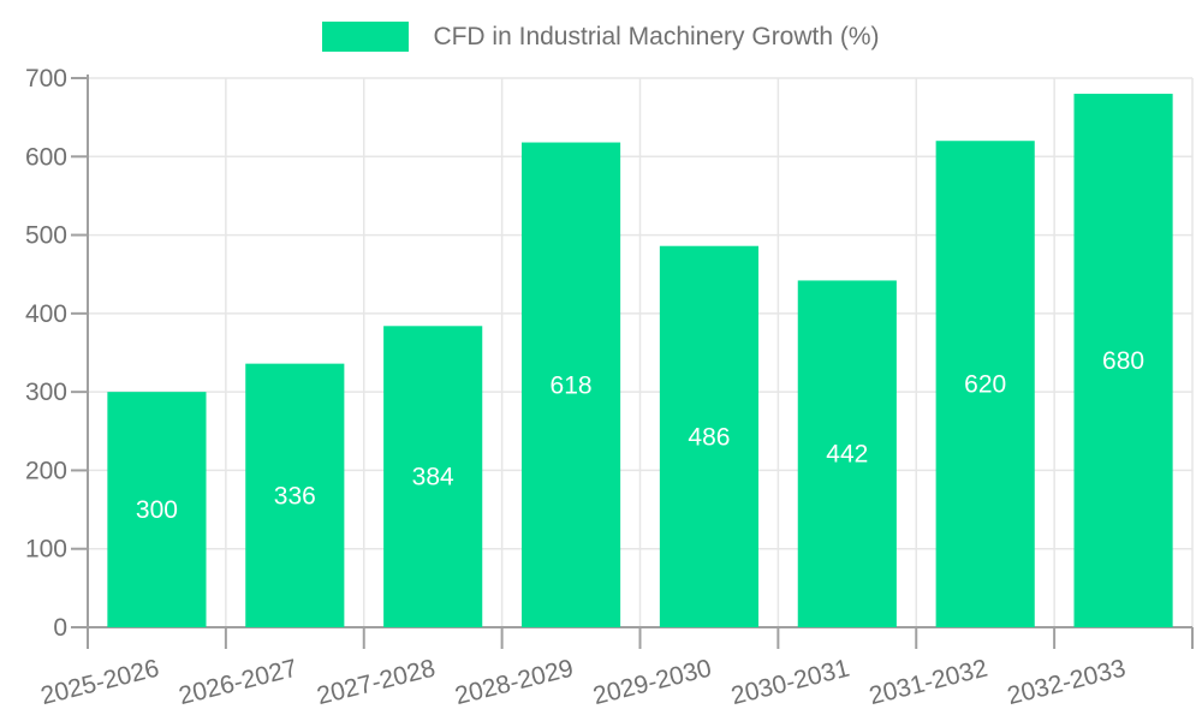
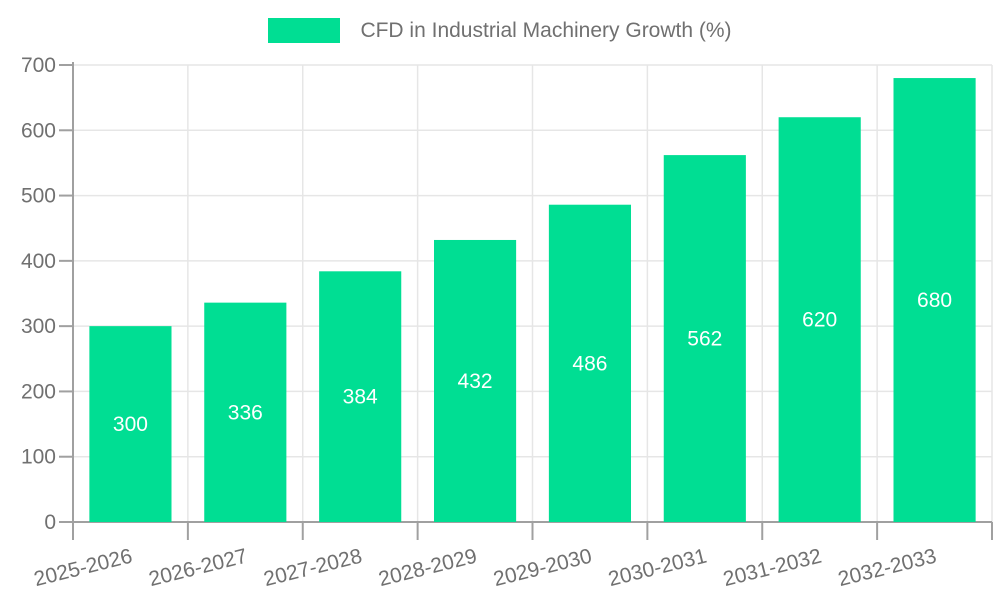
2028-2029: 618 -> 432
2030-2031: 442 -> 562
